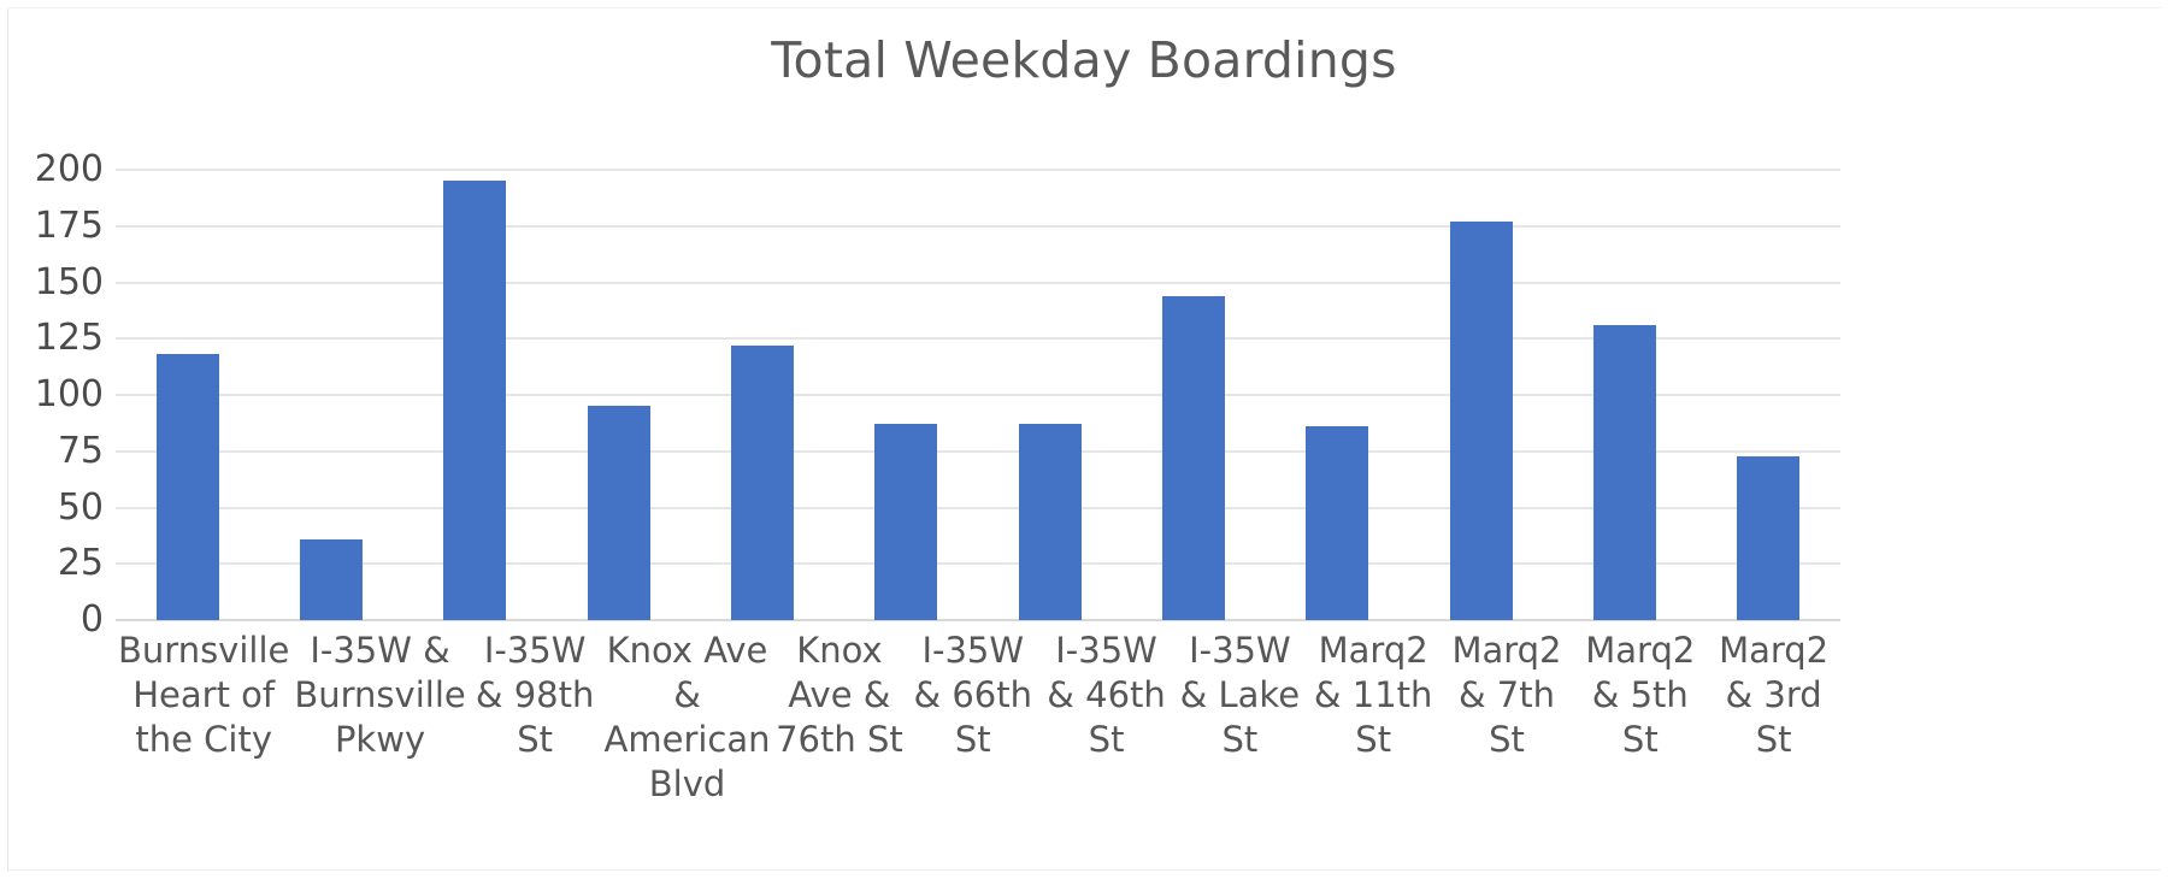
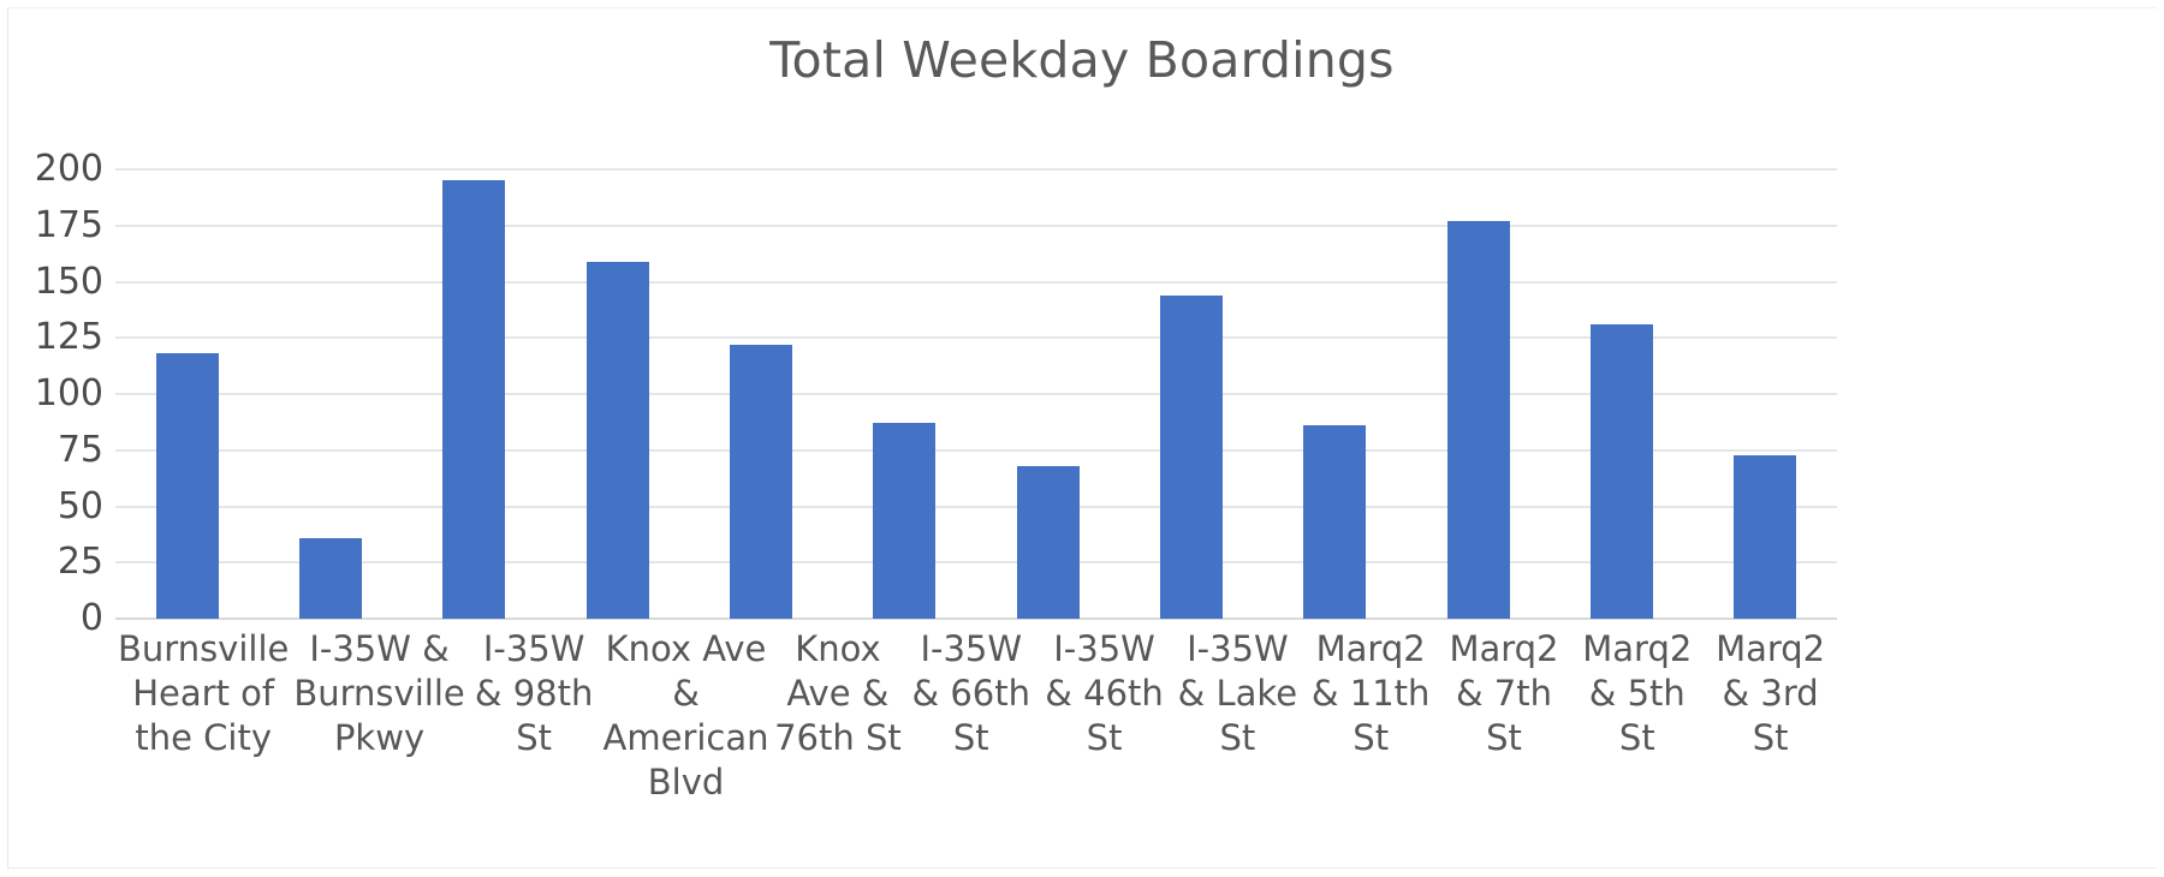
Knox Ave & American Blvd: 95 -> 159
I-35W & 46th St: 87 -> 68
